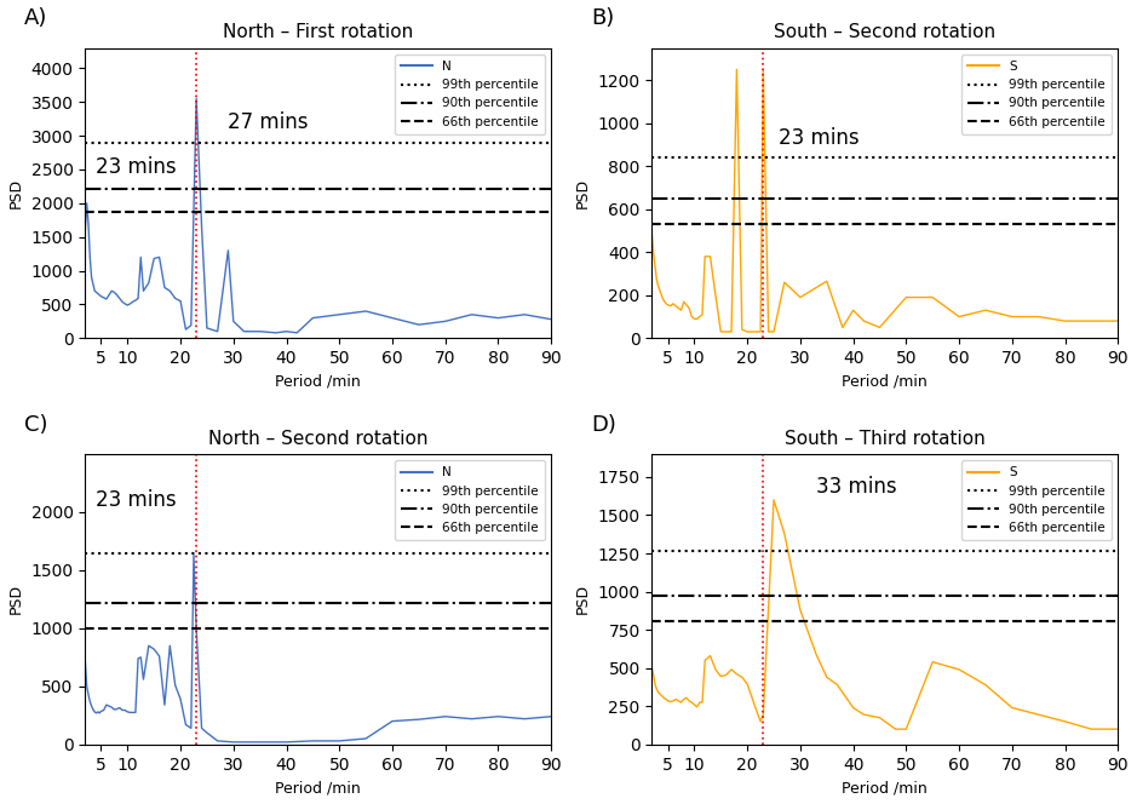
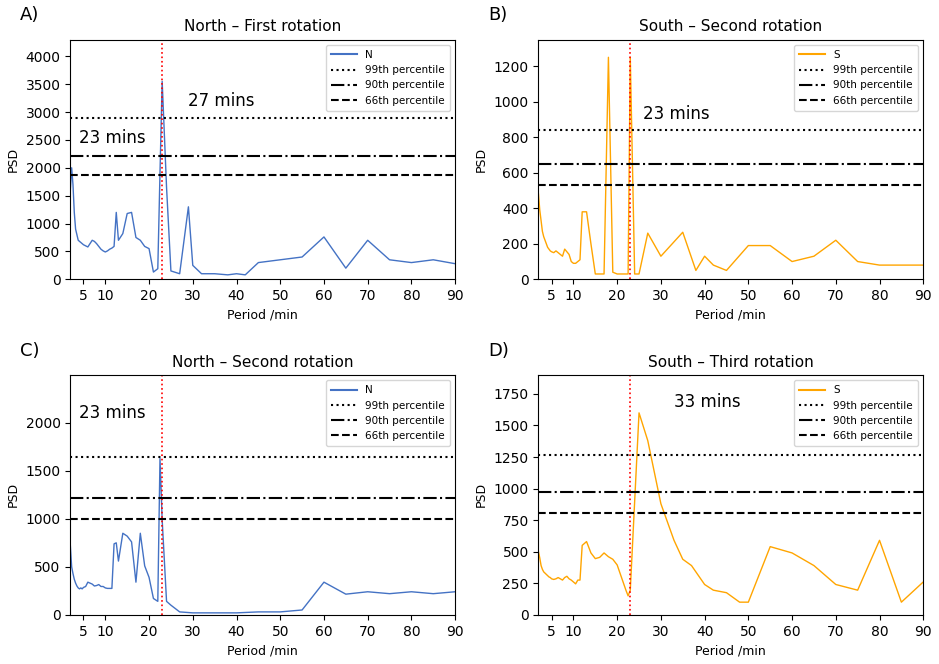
North – First rotation/60: 300 -> 760
North – First rotation/70: 250 -> 700
South – Second rotation/30: 190 -> 130
South – Second rotation/70: 100 -> 220
North – Second rotation/60: 200 -> 340
South – Third rotation/80: 150 -> 590
South – Third rotation/90: 100 -> 260
